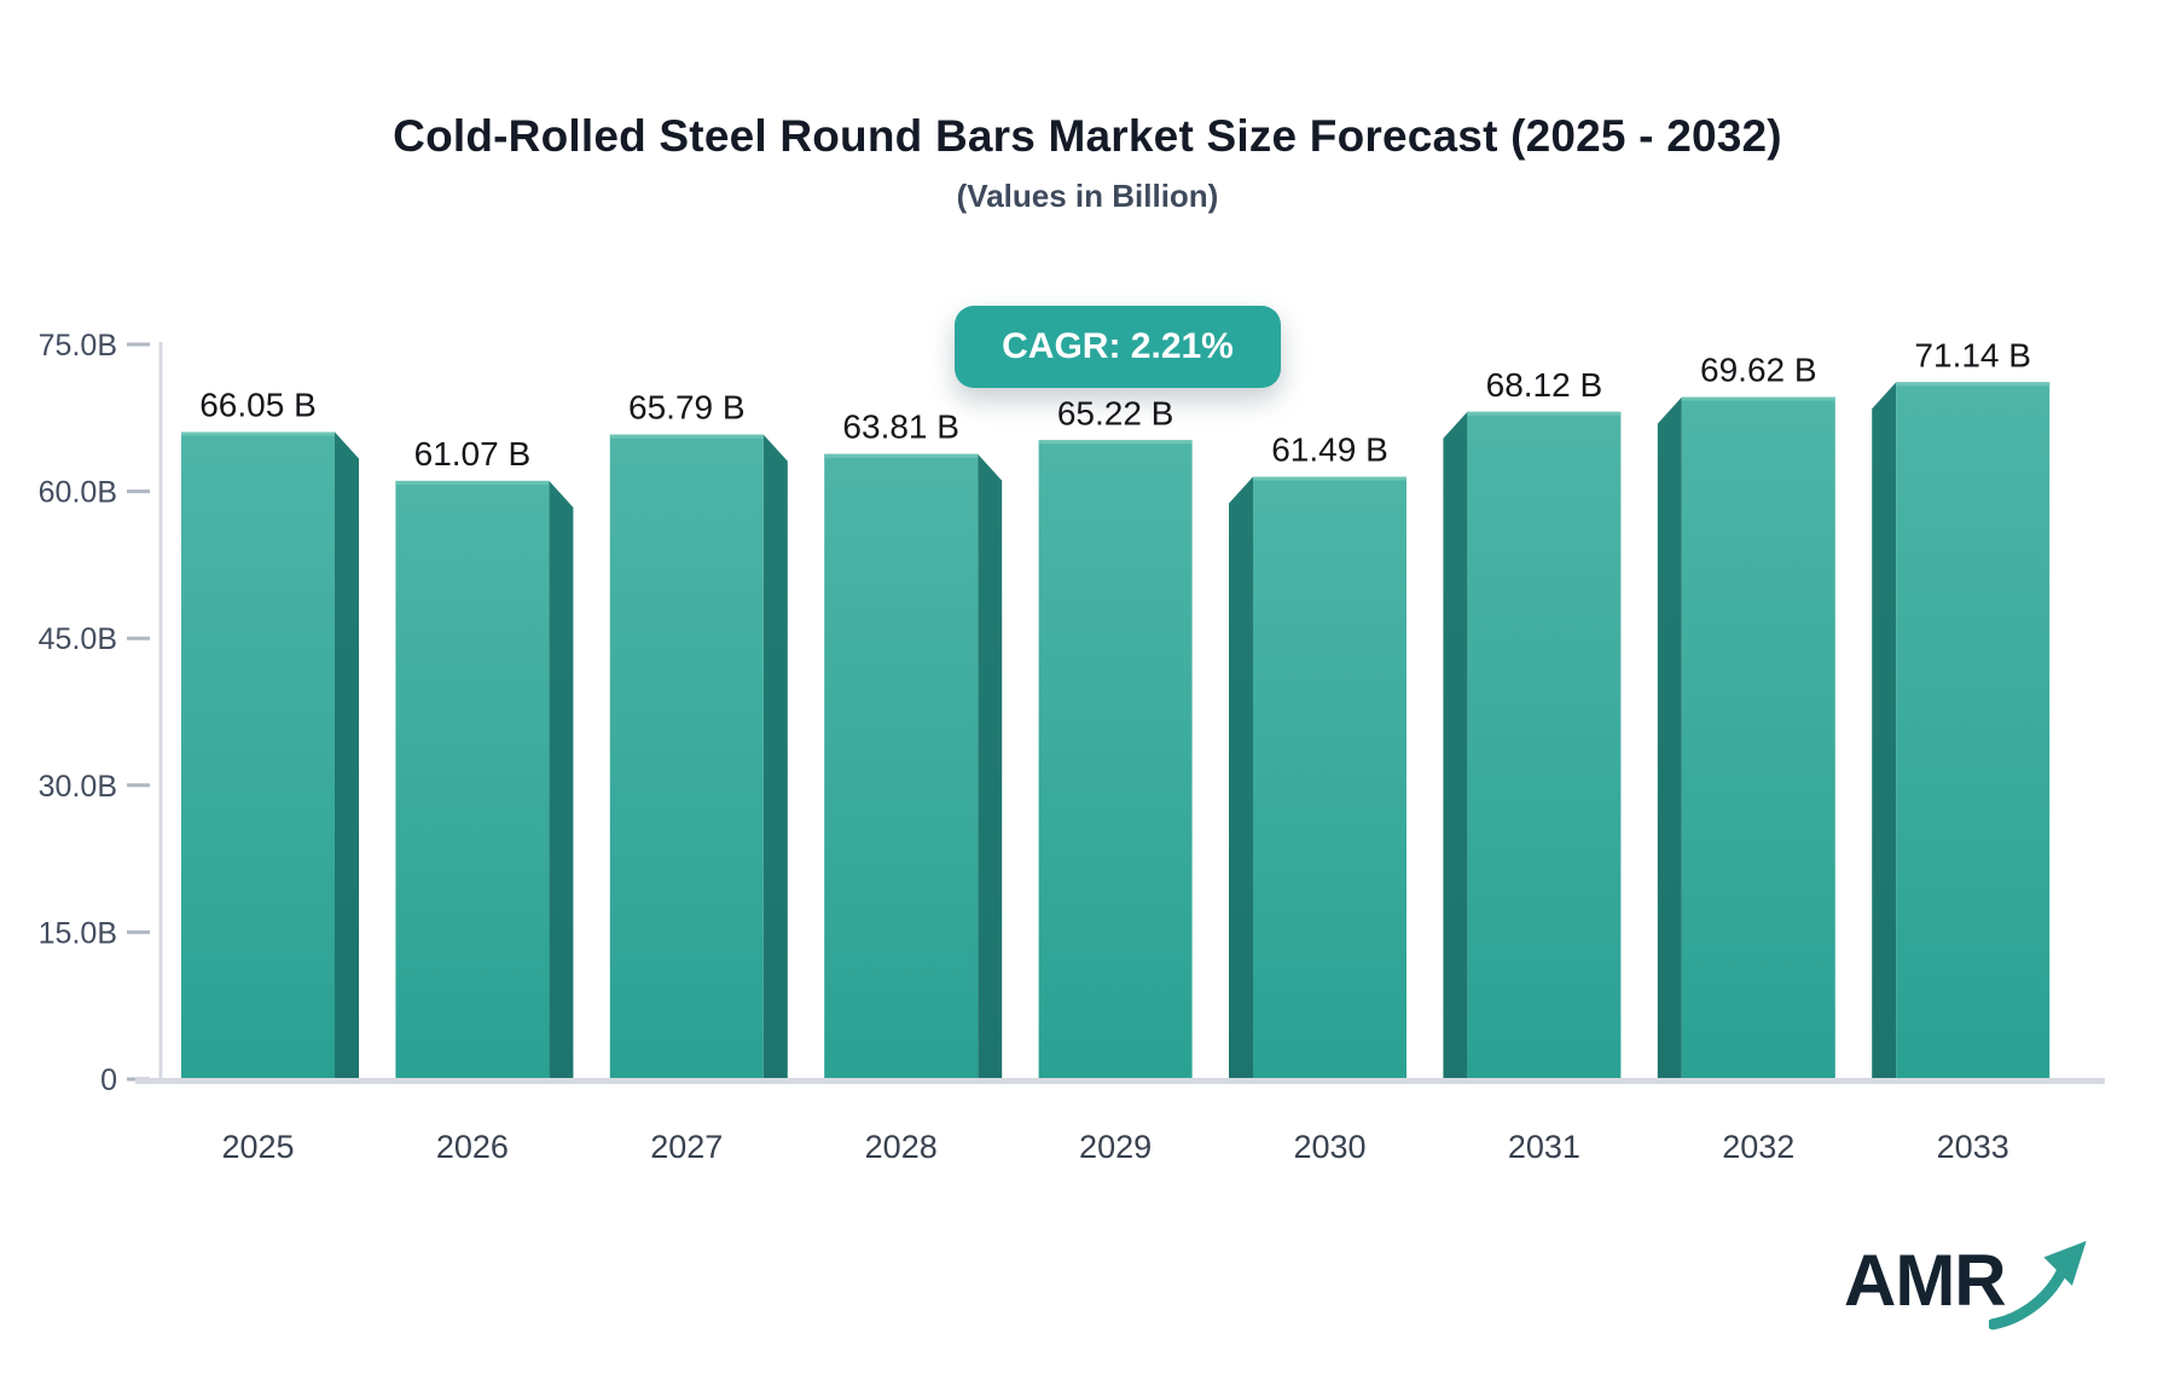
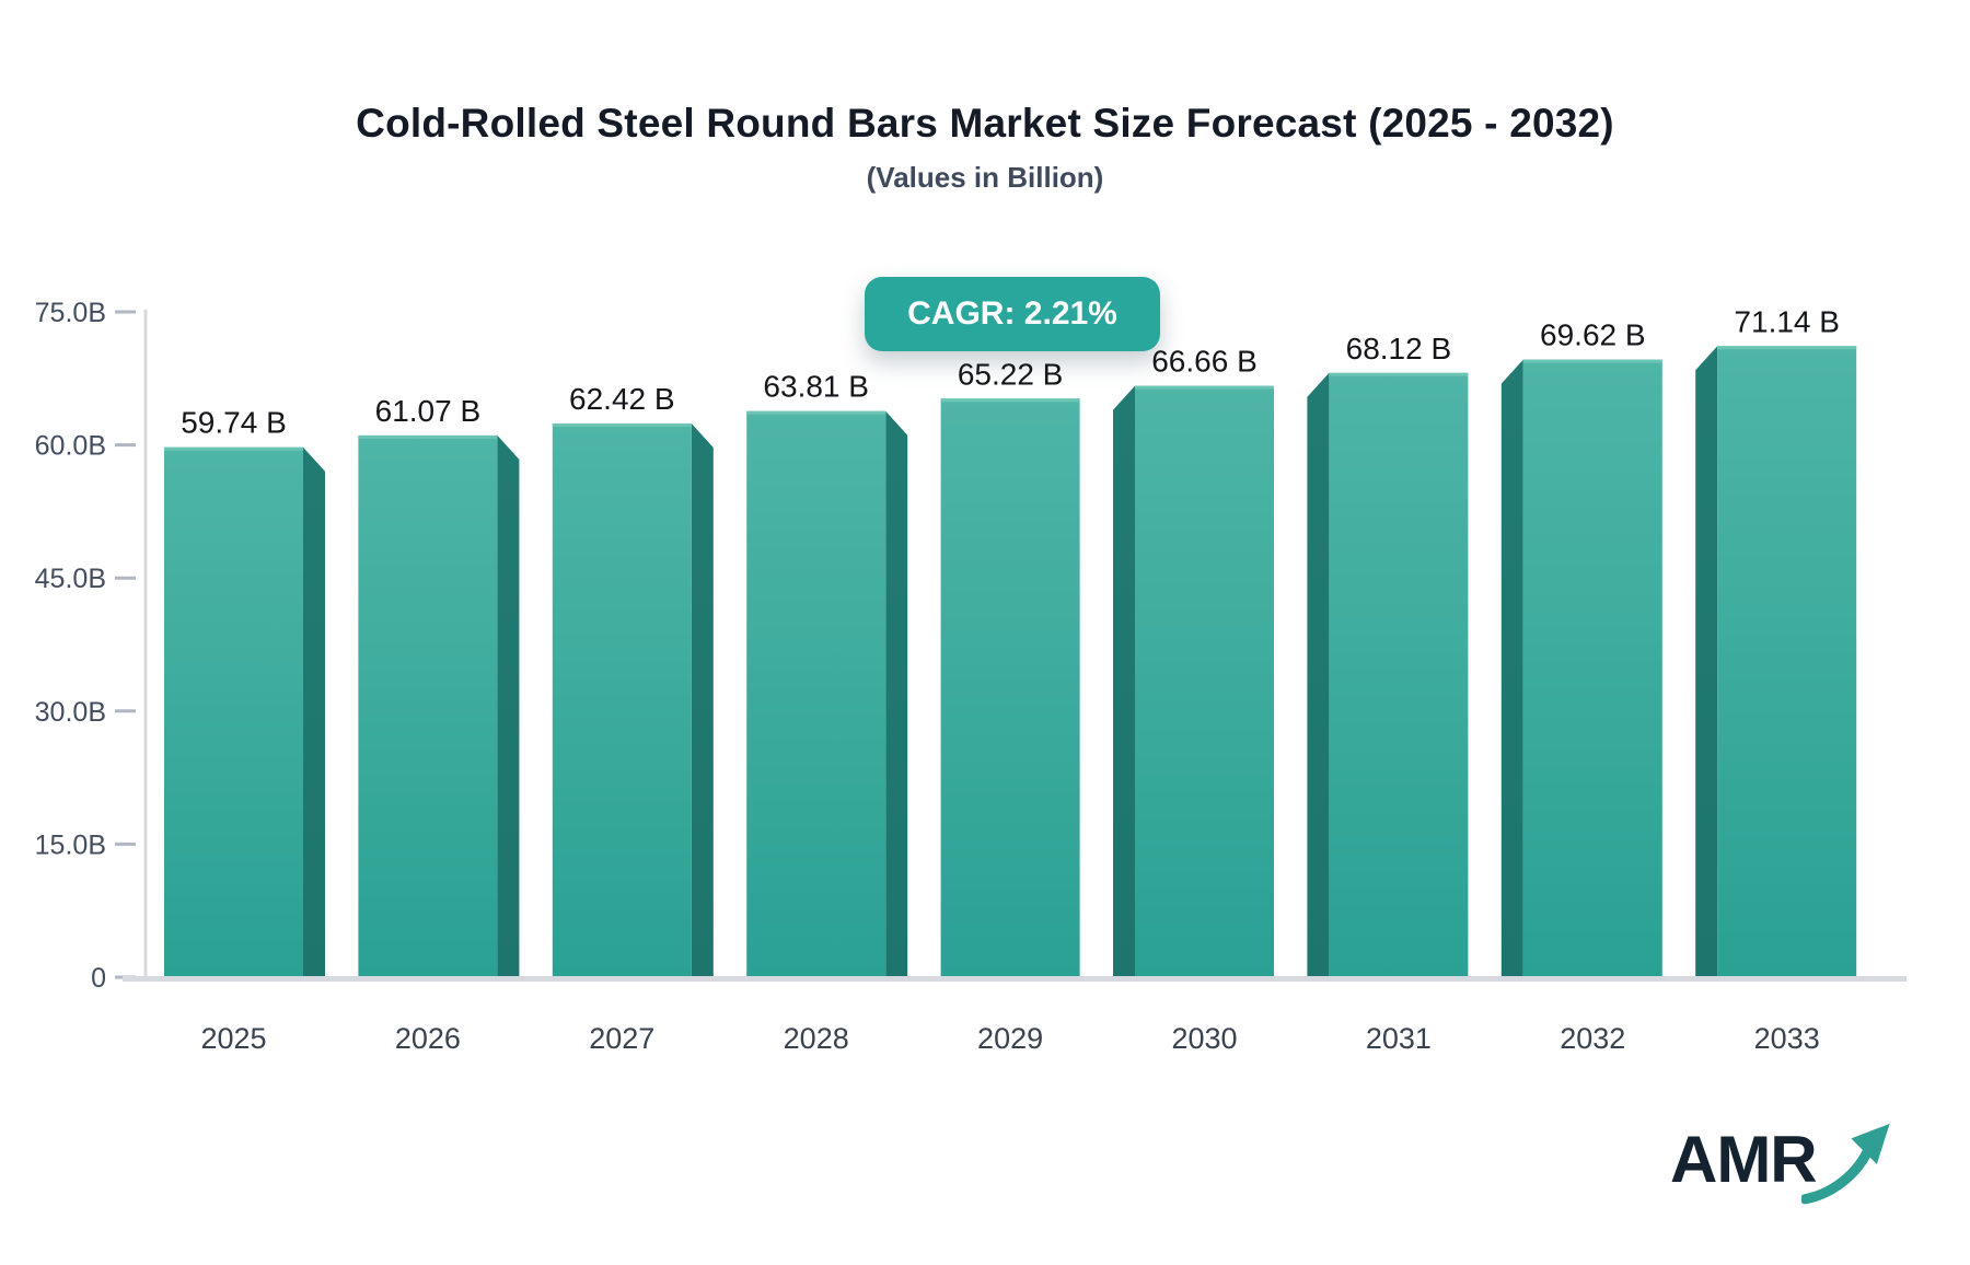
2025: 66.05 -> 59.74
2027: 65.79 -> 62.42
2030: 61.49 -> 66.66
